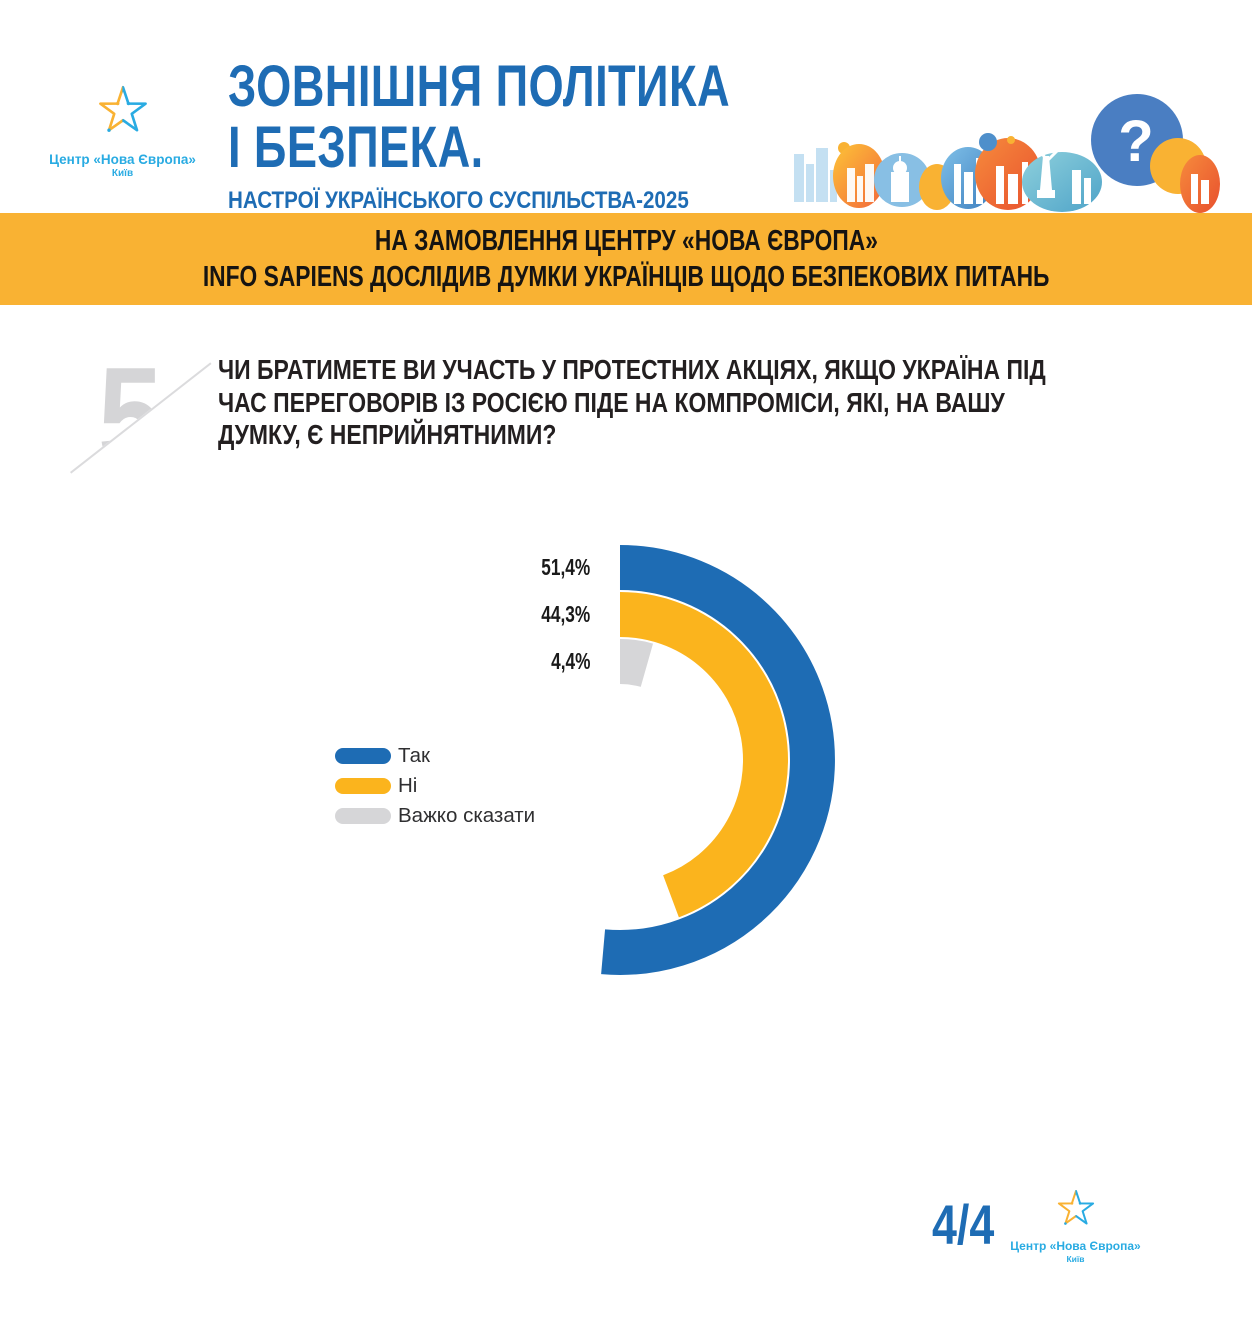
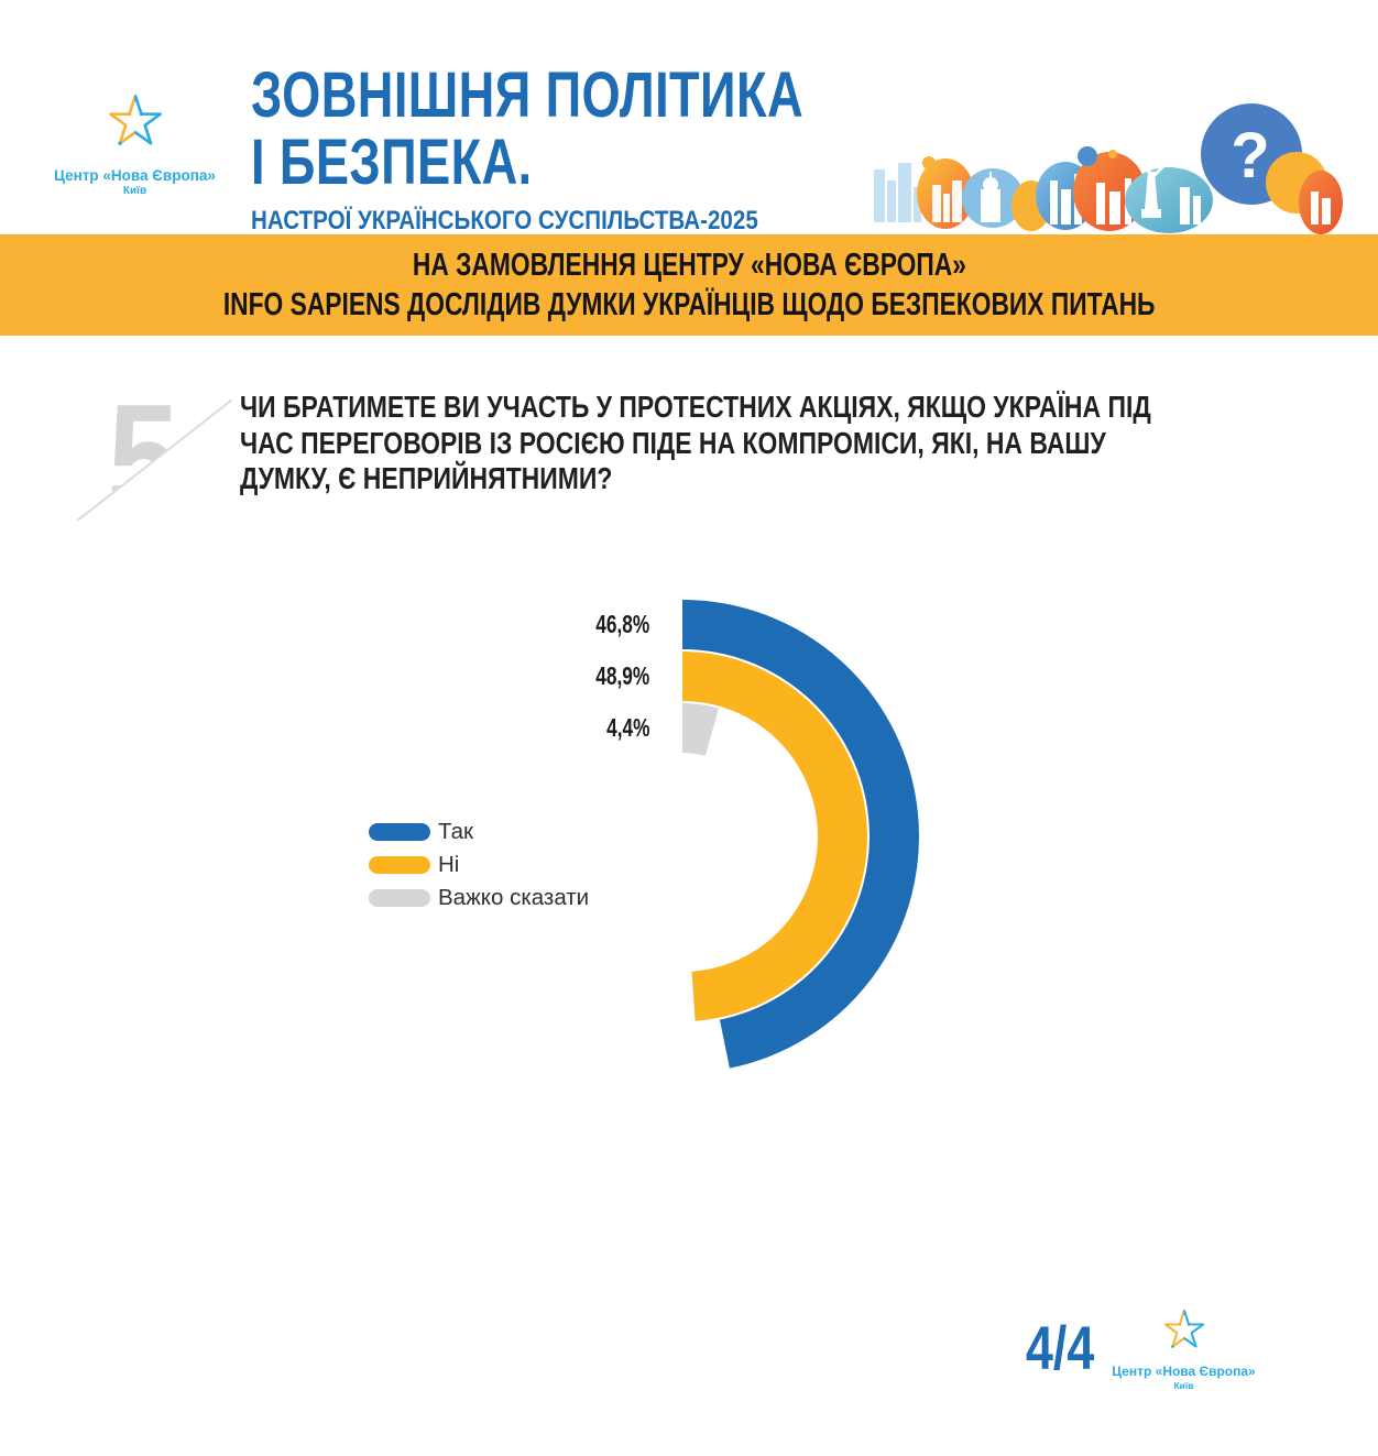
Так: 51,4% -> 46,8%
Ні: 44,3% -> 48,9%
